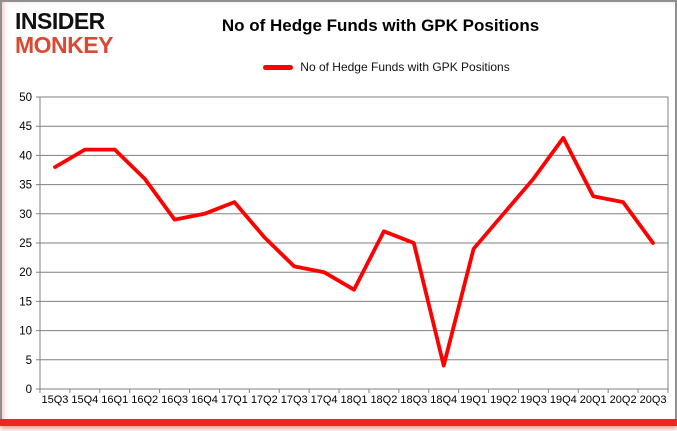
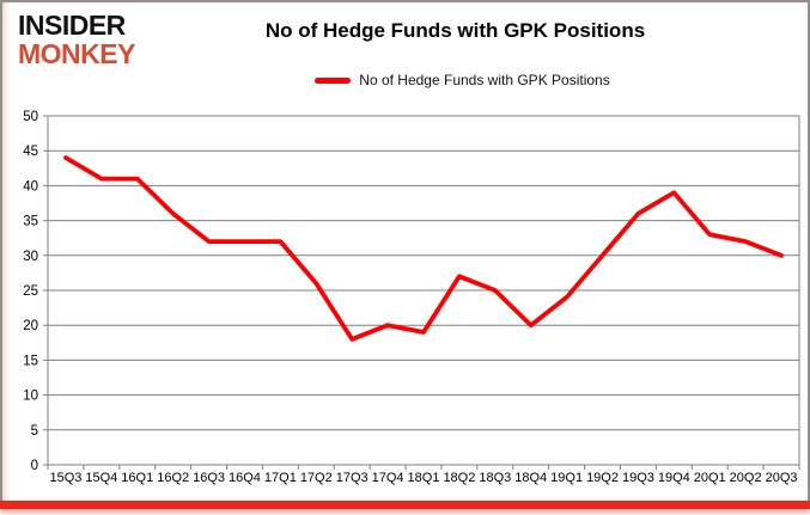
15Q3: 38 -> 44
16Q3: 29 -> 32
16Q4: 30 -> 32
17Q3: 21 -> 18
18Q1: 17 -> 19
18Q4: 4 -> 20
19Q4: 43 -> 39
20Q3: 25 -> 30
